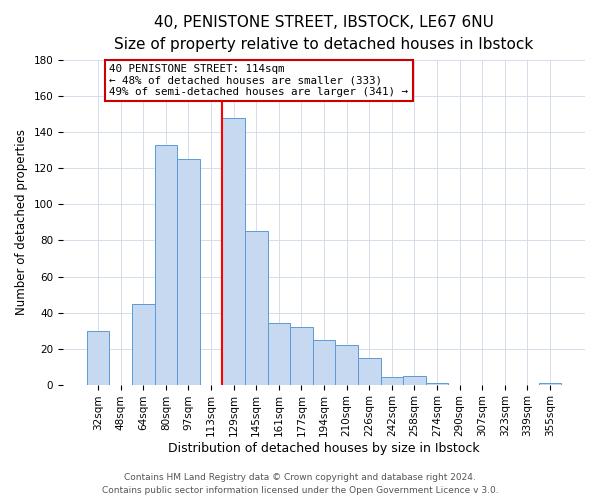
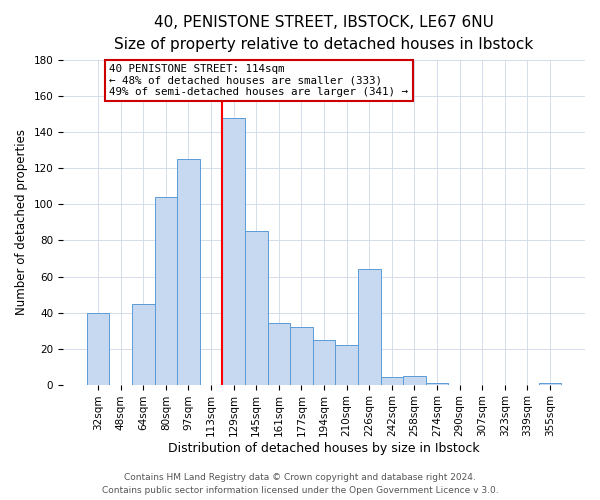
32sqm: 30 -> 40
80sqm: 133 -> 104
226sqm: 15 -> 64
